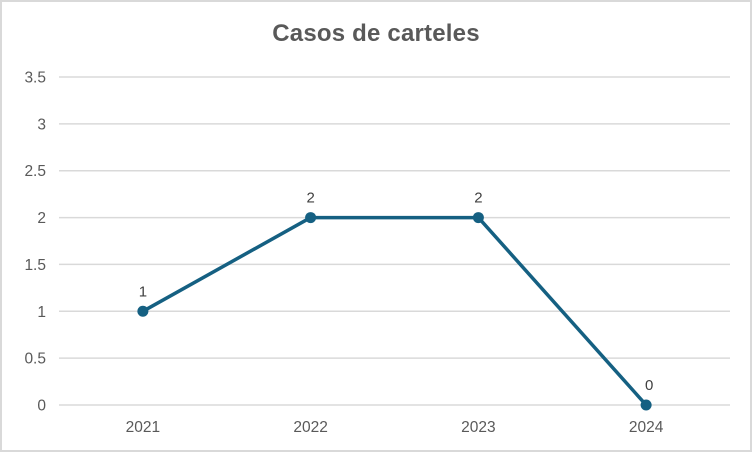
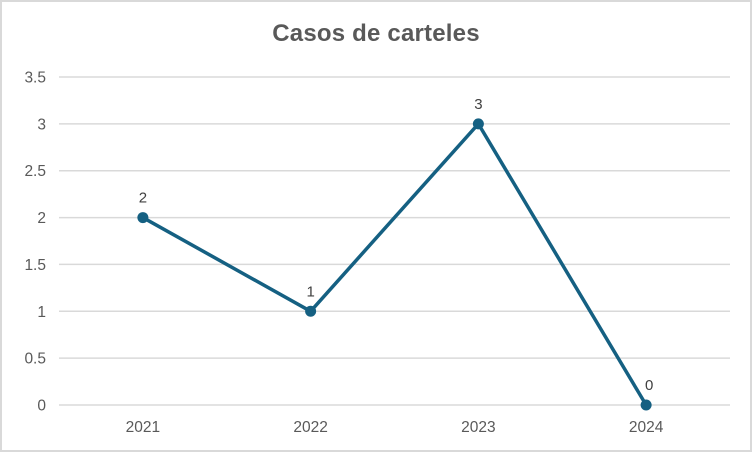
2021: 1 -> 2
2022: 2 -> 1
2023: 2 -> 3
